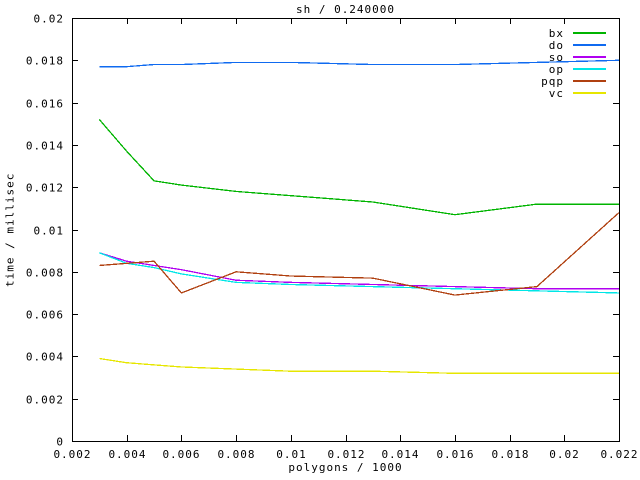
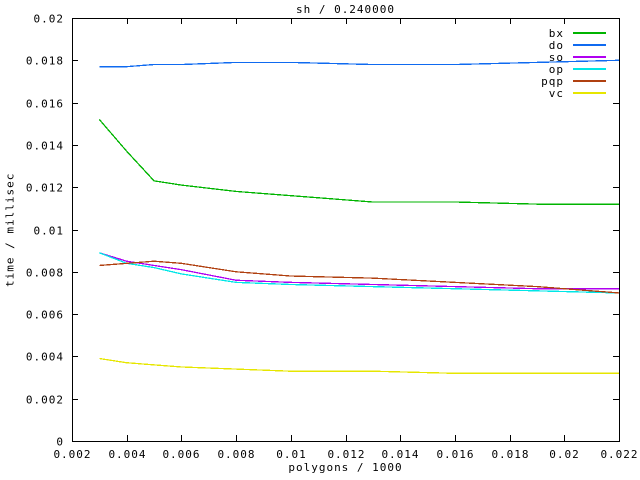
pqp/0.006: 0.0070 -> 0.0084
bx/0.016: 0.0107 -> 0.0113
pqp/0.016: 0.0069 -> 0.0075
pqp/0.022: 0.0108 -> 0.0070
